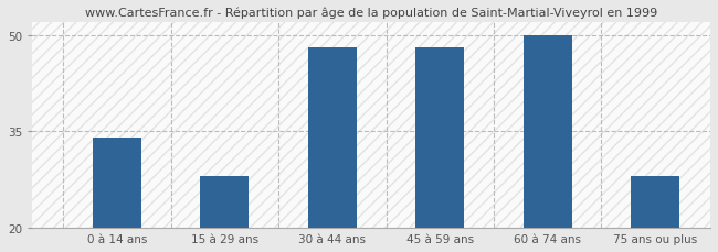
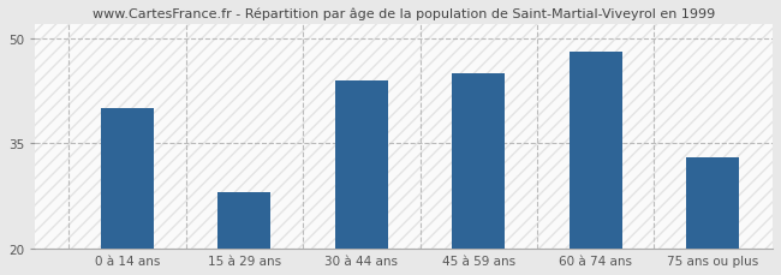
0 à 14 ans: 34 -> 40
30 à 44 ans: 48 -> 44
45 à 59 ans: 48 -> 45
60 à 74 ans: 50 -> 48
75 ans ou plus: 28 -> 33
